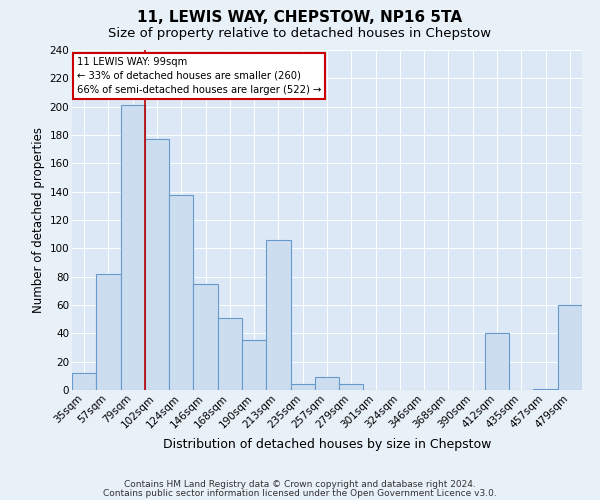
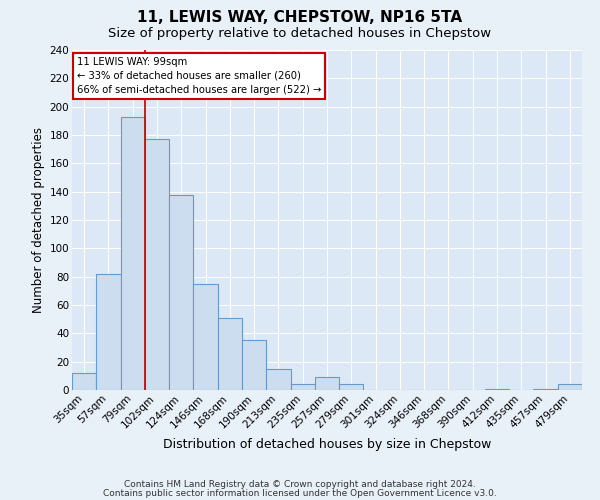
79sqm: 201 -> 193
213sqm: 106 -> 15
412sqm: 40 -> 1
479sqm: 60 -> 4
